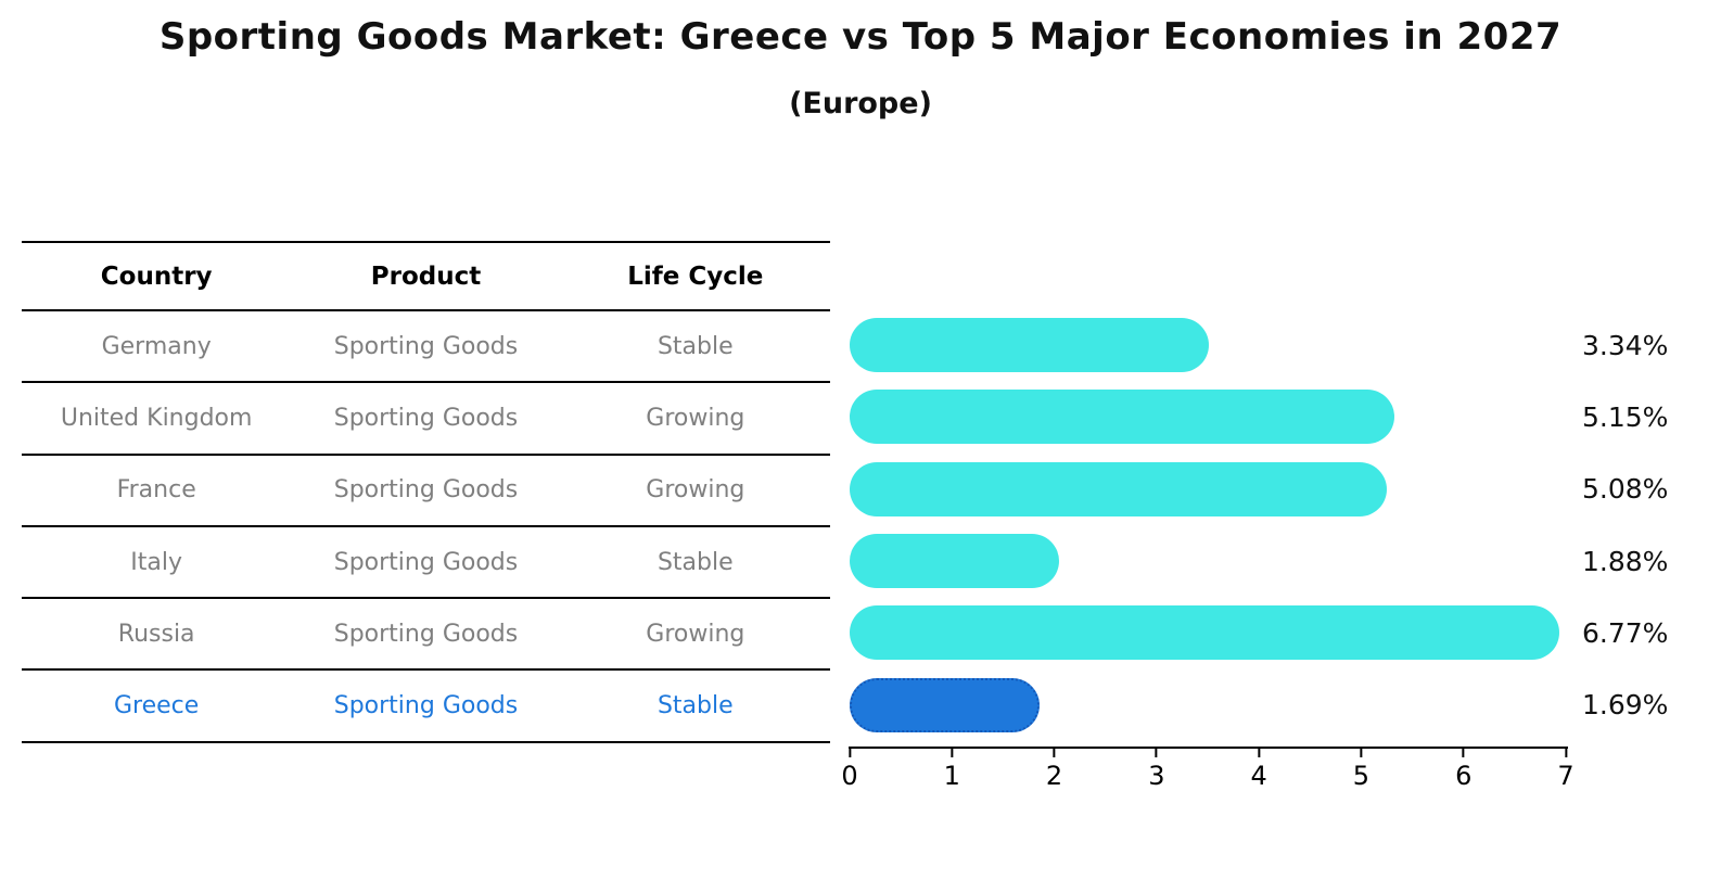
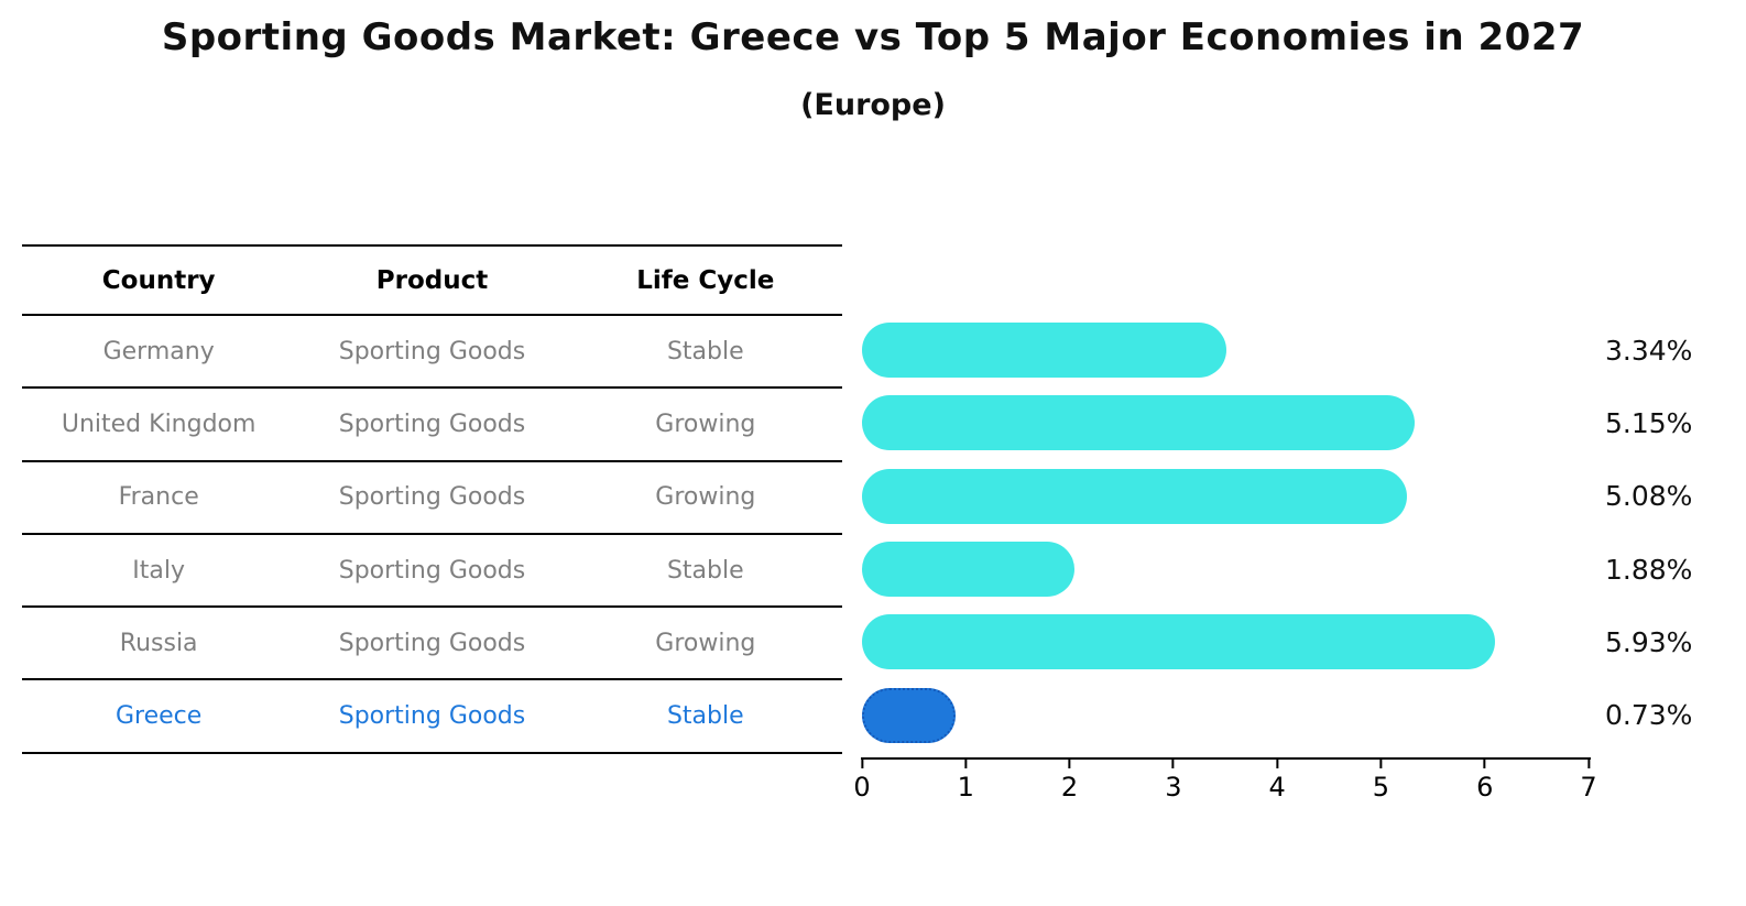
Russia: 6.77% -> 5.93%
Greece: 1.69% -> 0.73%
